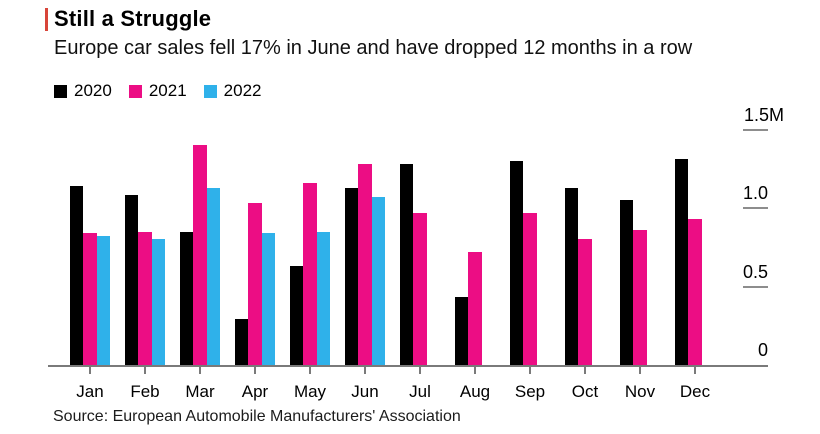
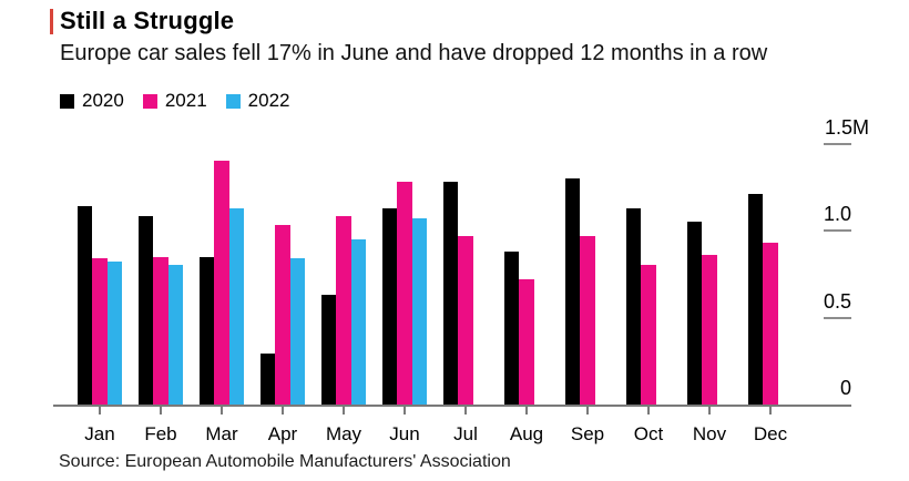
2021/May: 1.16M -> 1.08M
2022/May: 0.85M -> 0.95M
2020/Aug: 0.43M -> 0.88M
2020/Dec: 1.31M -> 1.21M
